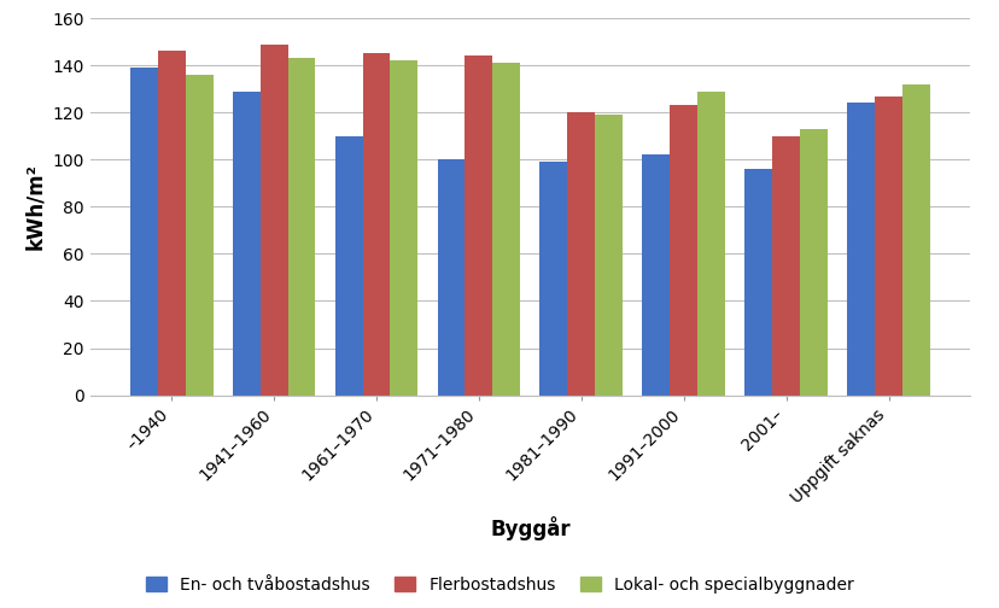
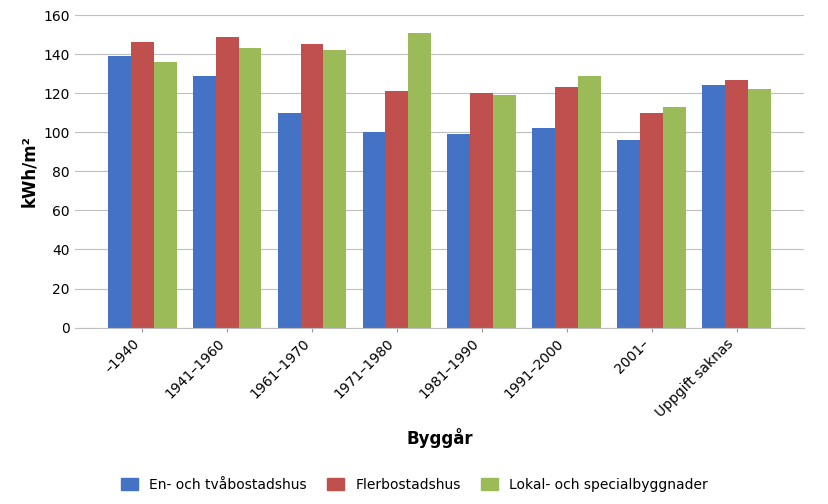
Flerbostadshus/1971–1980: 144 -> 121
Lokal- och specialbyggnader/1971–1980: 141 -> 151
Lokal- och specialbyggnader/Uppgift saknas: 132 -> 122
